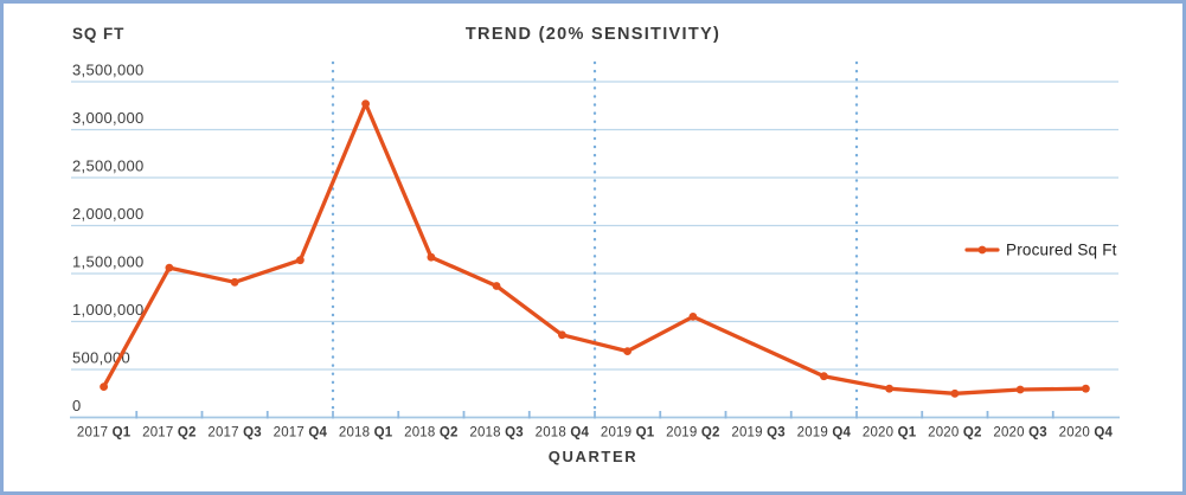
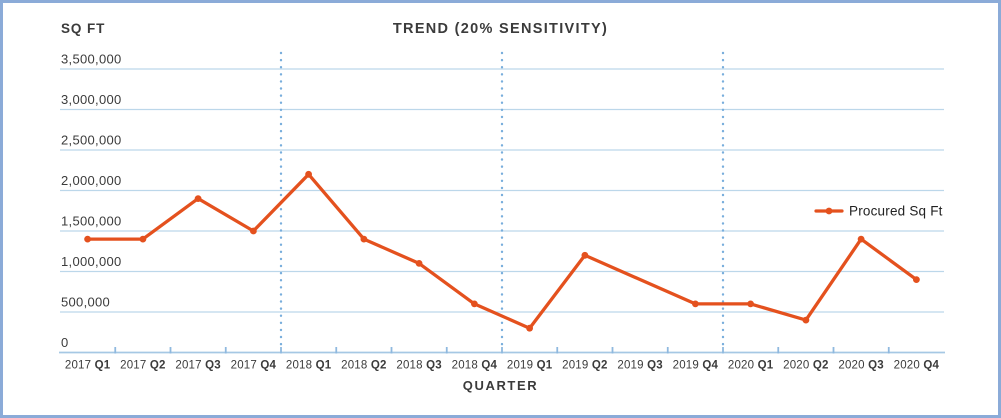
2017 Q1: 300000 -> 1400000
2017 Q2: 1600000 -> 1400000
2017 Q3: 1400000 -> 1900000
2017 Q4: 1600000 -> 1500000
2018 Q1: 3300000 -> 2200000
2018 Q2: 1700000 -> 1400000
2018 Q3: 1400000 -> 1100000
2018 Q4: 900000 -> 600000
2019 Q1: 700000 -> 300000
2019 Q2: 1000000 -> 1200000
2019 Q4: 400000 -> 600000
2020 Q1: 300000 -> 600000
2020 Q2: 200000 -> 400000
2020 Q3: 300000 -> 1400000
2020 Q4: 300000 -> 900000
